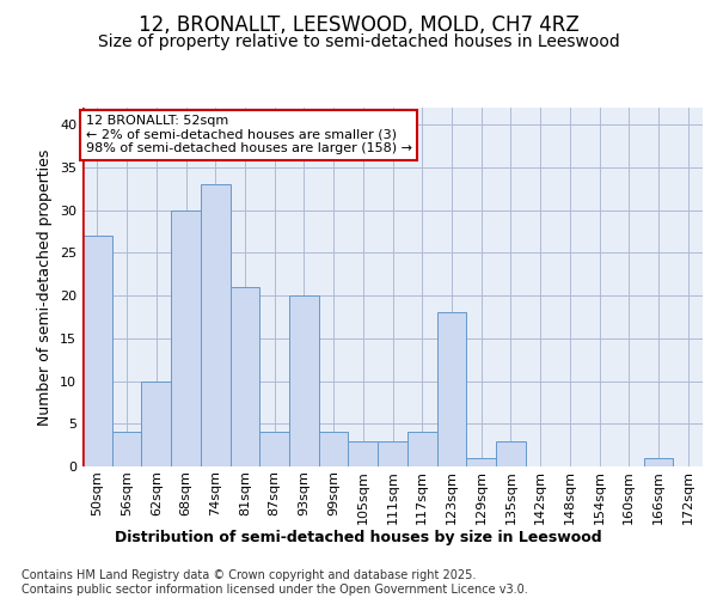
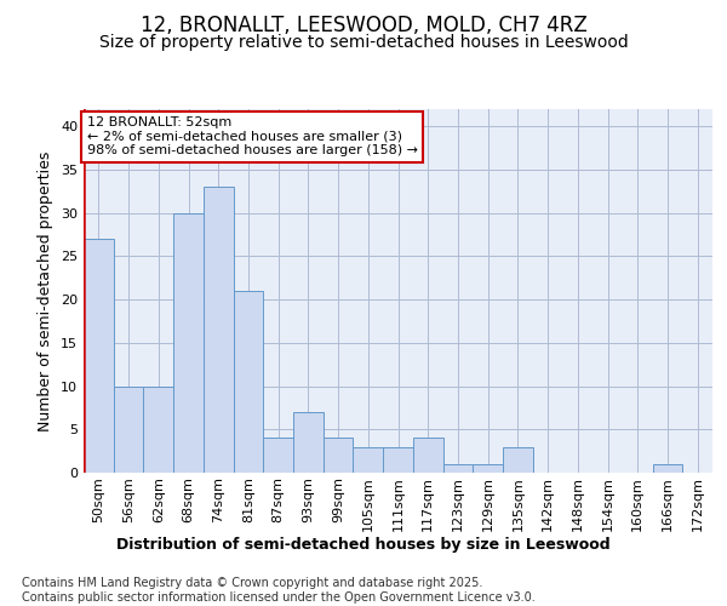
56sqm: 4 -> 10
93sqm: 20 -> 7
123sqm: 18 -> 1
